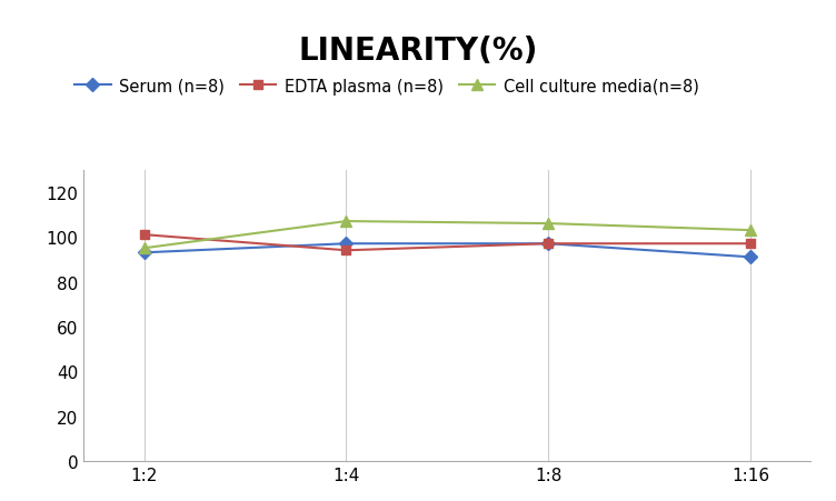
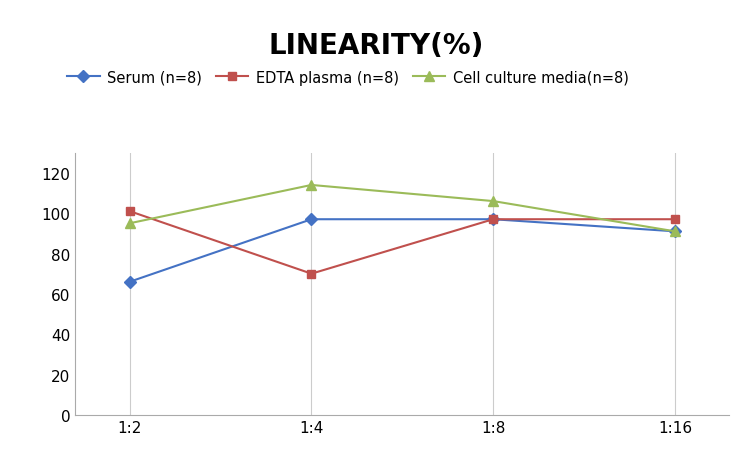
Serum (n=8)/1:2: 93 -> 66
EDTA plasma (n=8)/1:4: 94 -> 70
Cell culture media(n=8)/1:4: 107 -> 114
Cell culture media(n=8)/1:16: 103 -> 91
